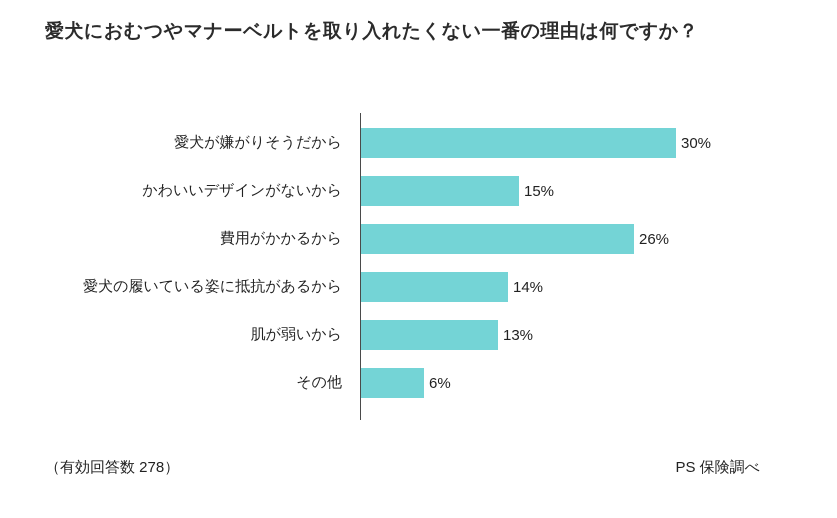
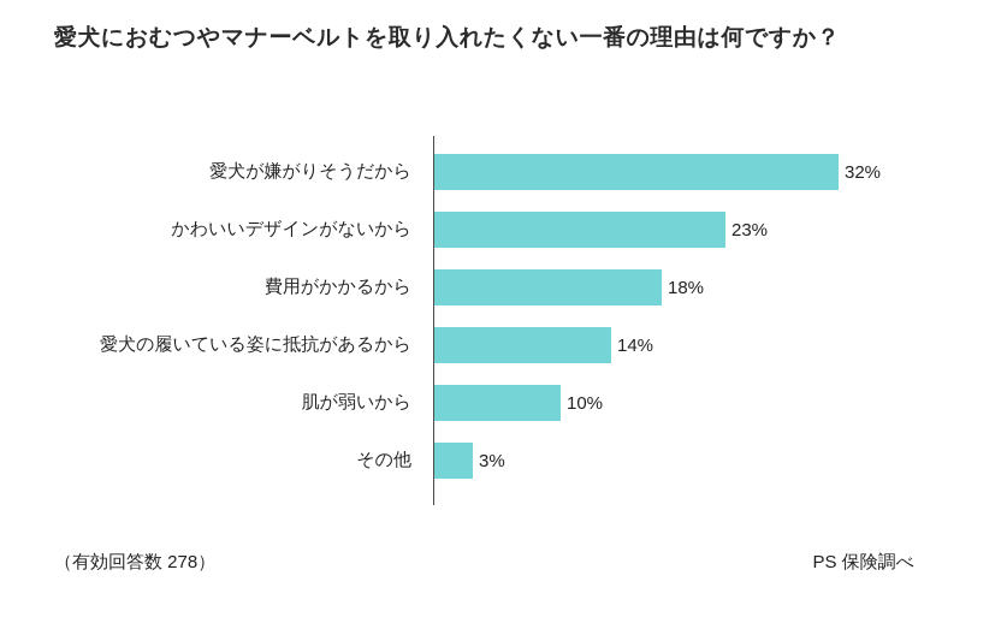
愛犬が嫌がりそうだから: 30% -> 32%
かわいいデザインがないから: 15% -> 23%
費用がかかるから: 26% -> 18%
肌が弱いから: 13% -> 10%
その他: 6% -> 3%
